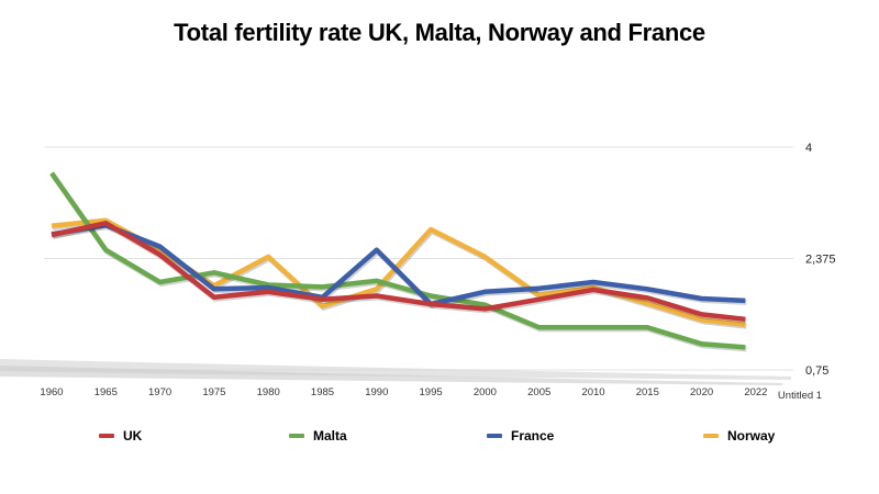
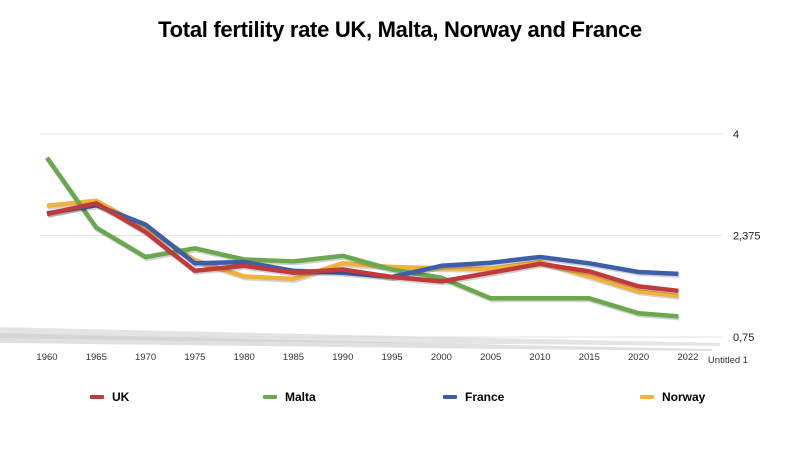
Norway/1980: 2,4 -> 1,7
France/1990: 2,5 -> 1,8
Norway/1995: 2,8 -> 1,9
Norway/2000: 2,4 -> 1,9
